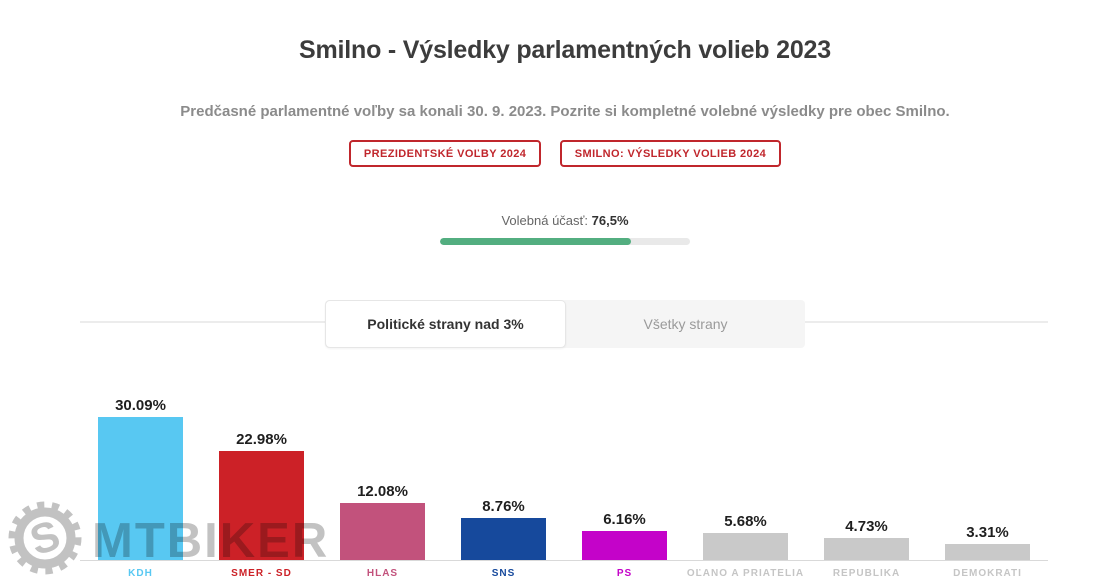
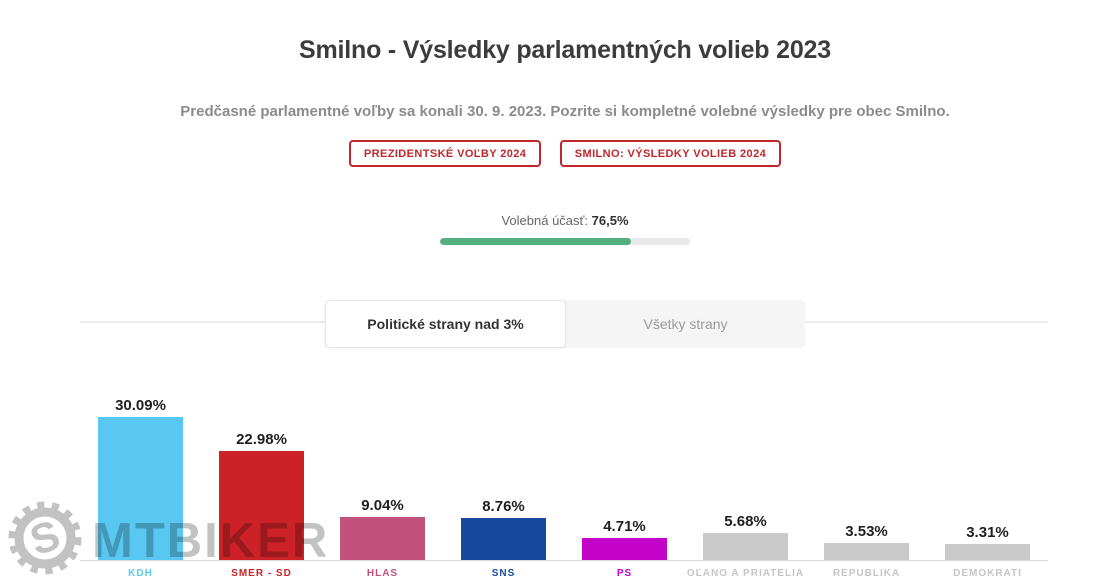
HLAS: 12.08% -> 9.04%
PS: 6.16% -> 4.71%
REPUBLIKA: 4.73% -> 3.53%
